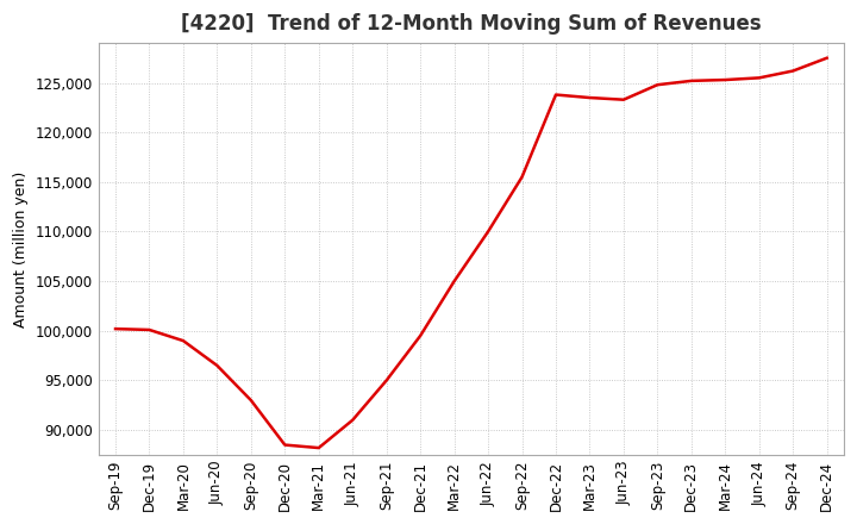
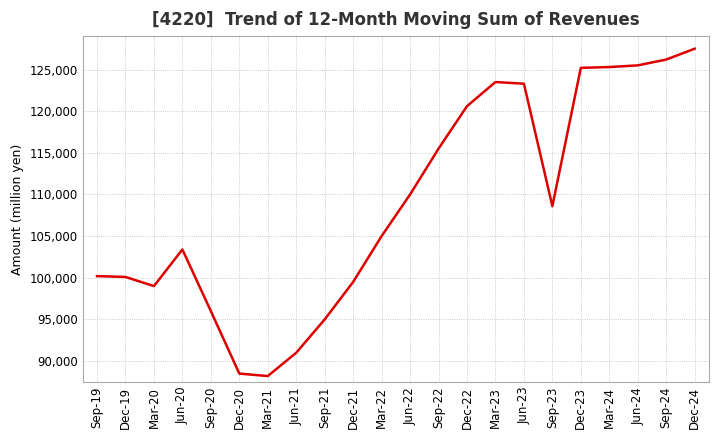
Jun-20: 96,500 -> 103,400
Sep-20: 93,000 -> 96,000
Dec-22: 123,800 -> 120,600
Sep-23: 124,800 -> 108,600
